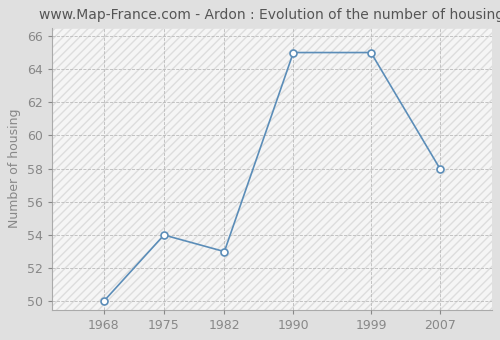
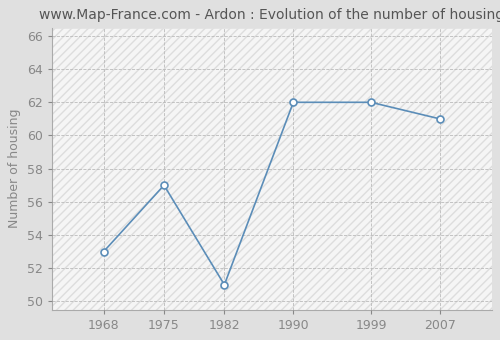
1968: 50 -> 53
1975: 54 -> 57
1982: 53 -> 51
1990: 65 -> 62
1999: 65 -> 62
2007: 58 -> 61
